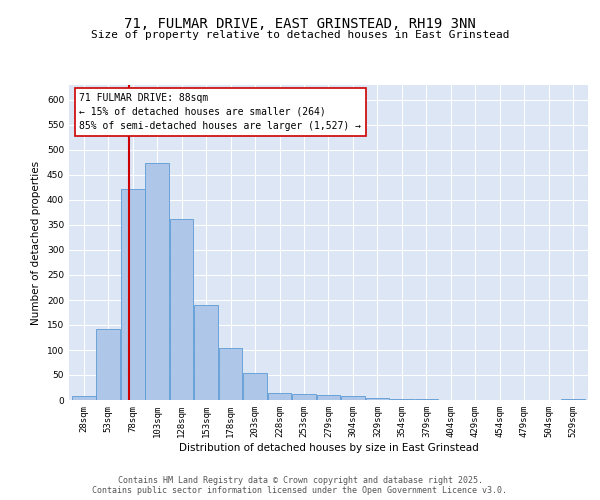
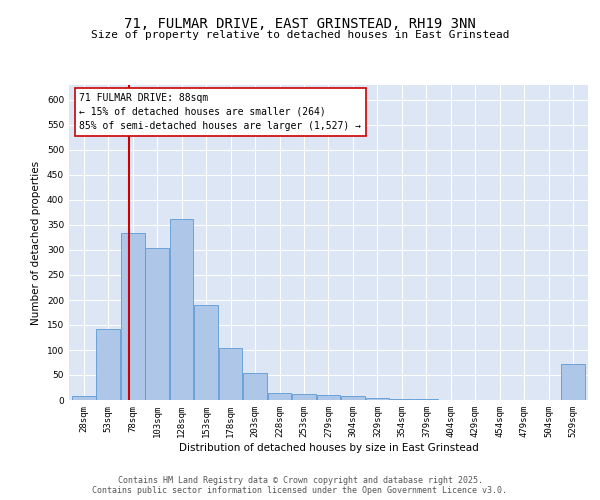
78sqm: 422 -> 334
103sqm: 473 -> 304
529sqm: 3 -> 72
